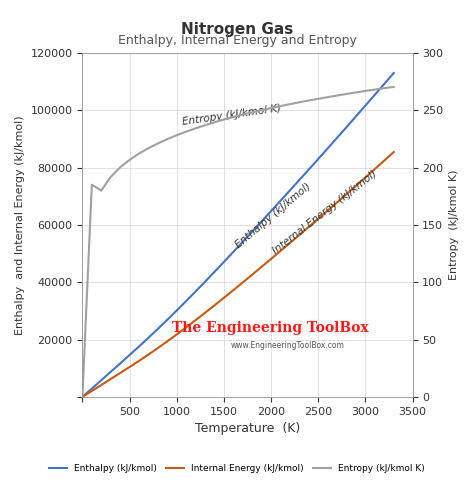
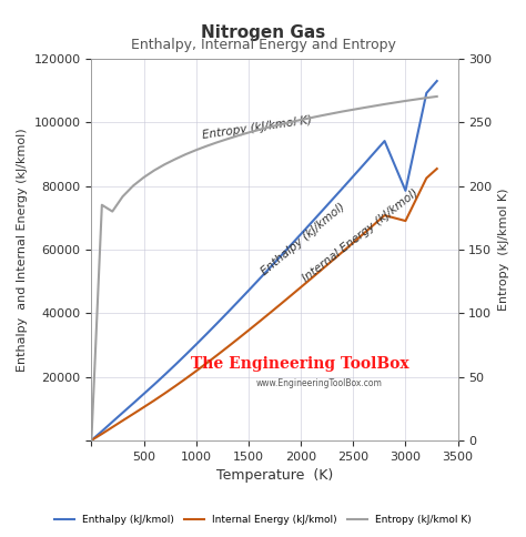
Enthalpy (kJ/kmol)/3000: 101600 -> 78500
Internal Energy (kJ/kmol)/3000: 76600 -> 69000
